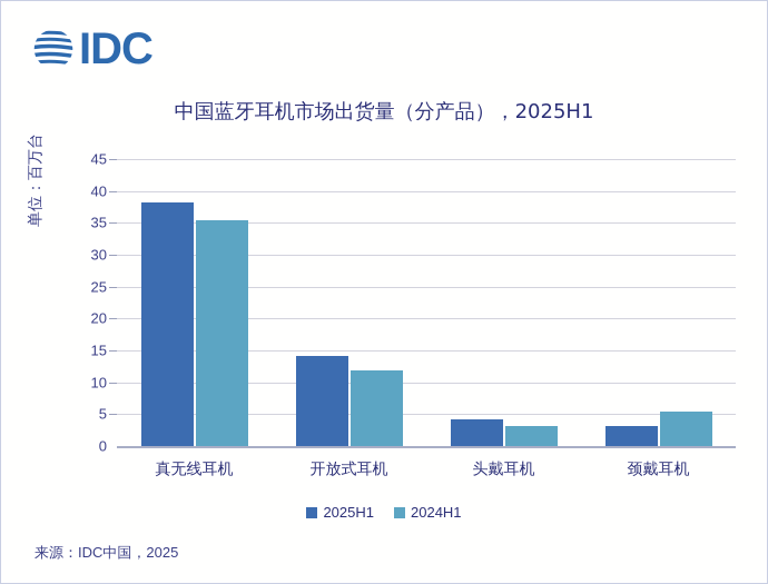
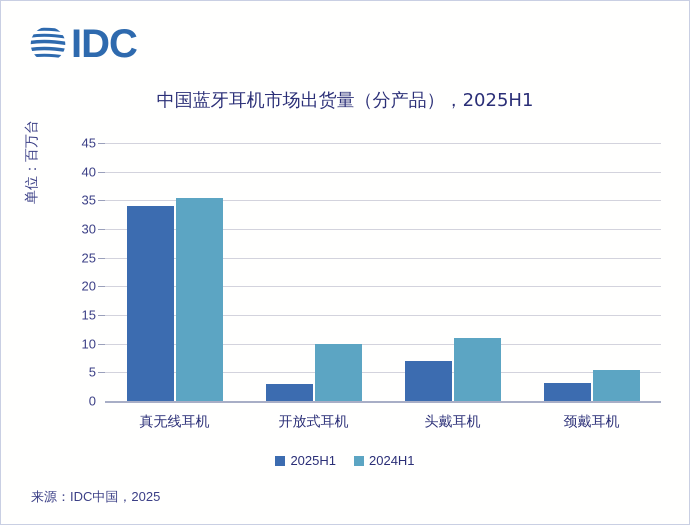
2025H1/真无线耳机: 38 -> 34
2025H1/开放式耳机: 14 -> 3
2024H1/开放式耳机: 12 -> 10
2025H1/头戴耳机: 4 -> 7
2024H1/头戴耳机: 3 -> 11
